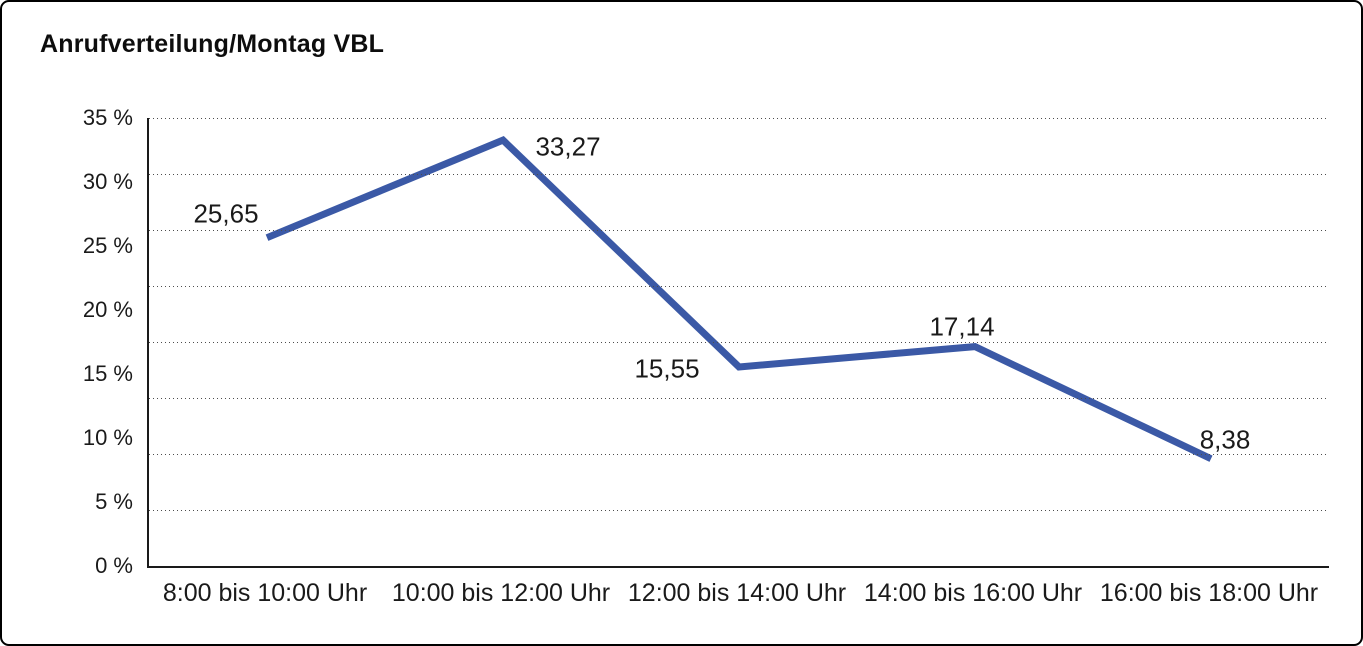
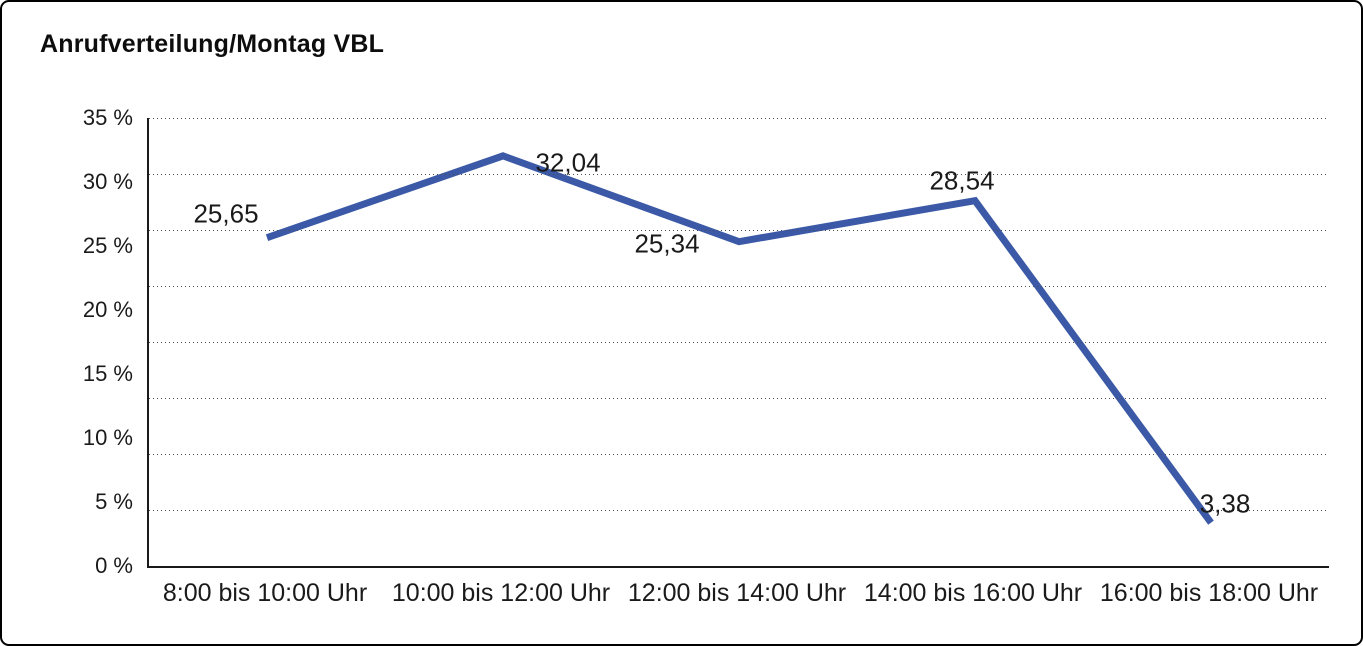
10:00 bis 12:00 Uhr: 33,27 -> 32,04
12:00 bis 14:00 Uhr: 15,55 -> 25,34
14:00 bis 16:00 Uhr: 17,14 -> 28,54
16:00 bis 18:00 Uhr: 8,38 -> 3,38
